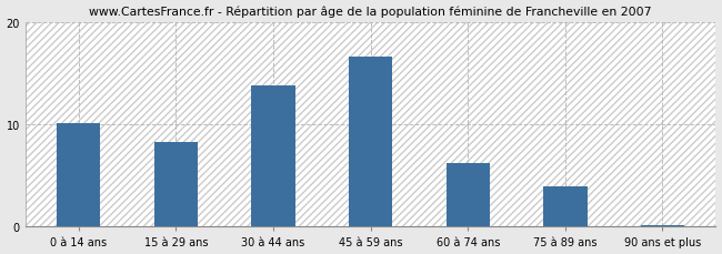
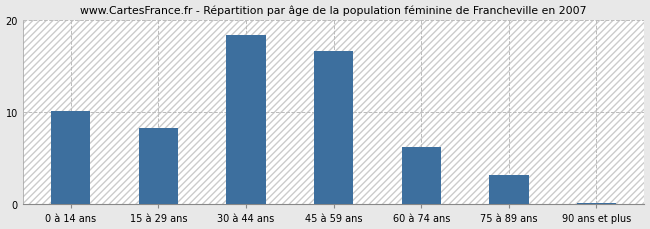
30 à 44 ans: 13.8 -> 18.4
75 à 89 ans: 4.0 -> 3.2
